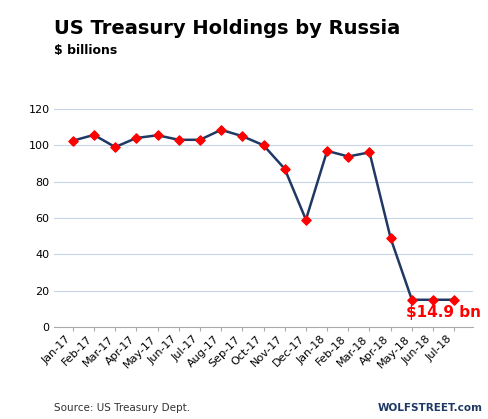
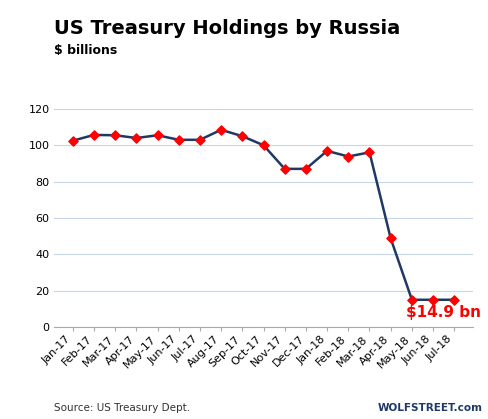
Mar-17: 99 -> 106
Dec-17: 59 -> 87
